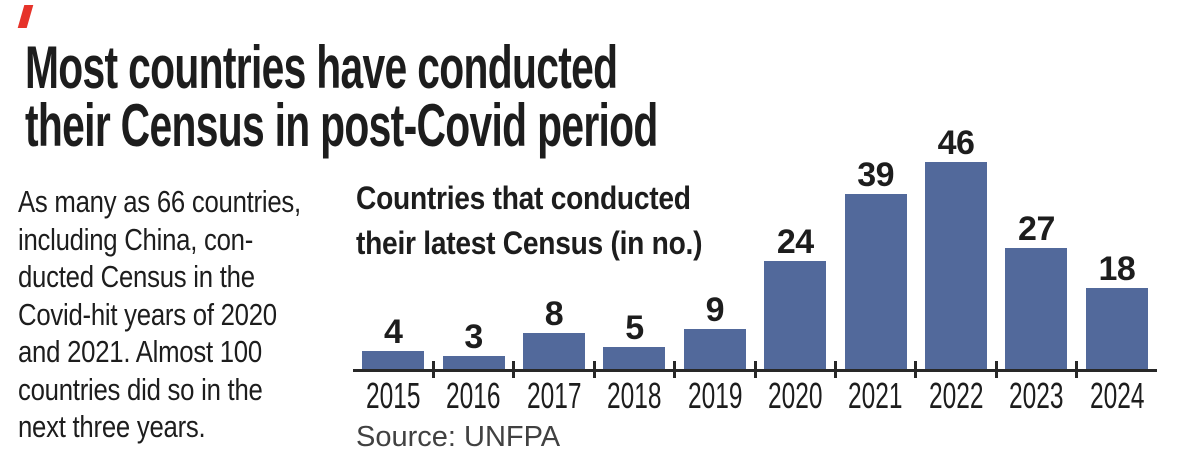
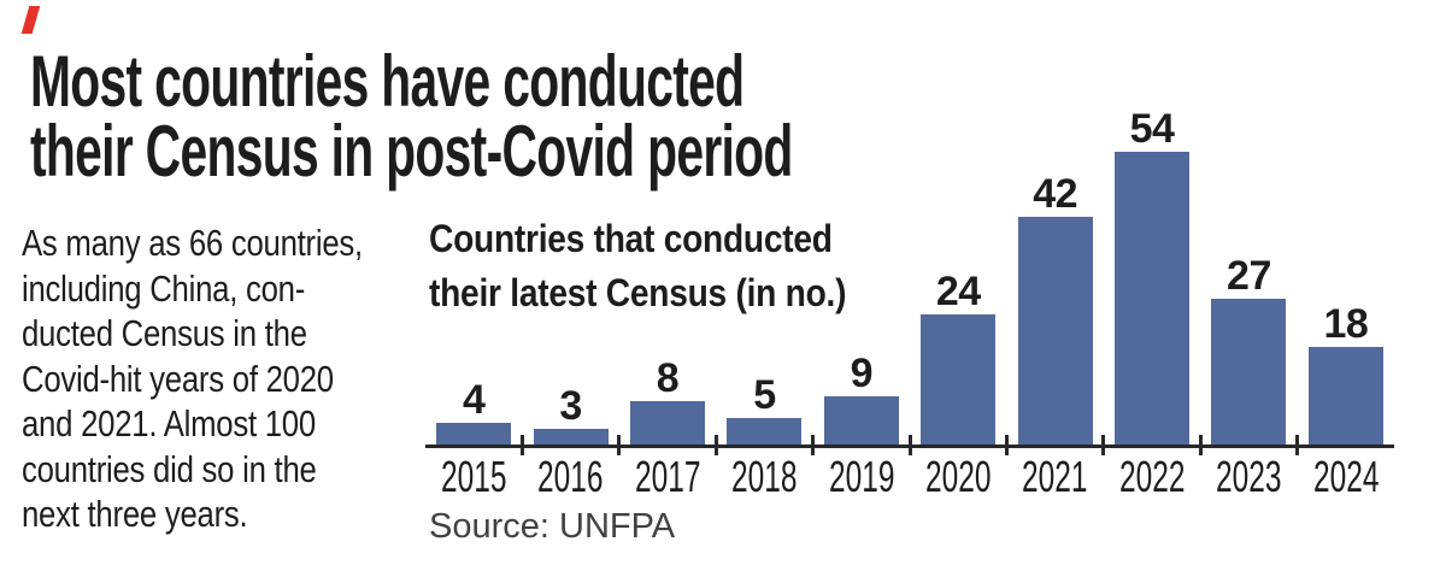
2021: 39 -> 42
2022: 46 -> 54
